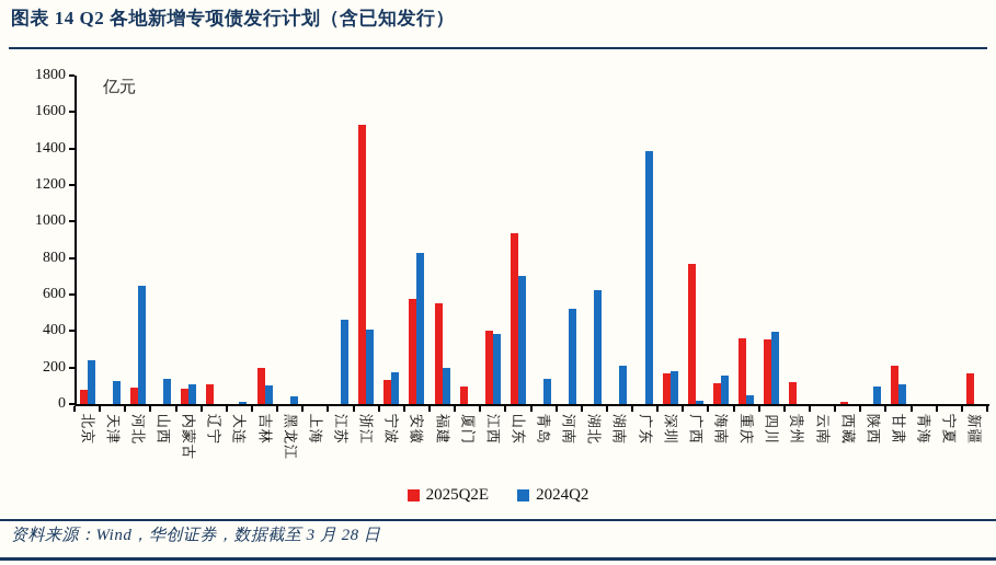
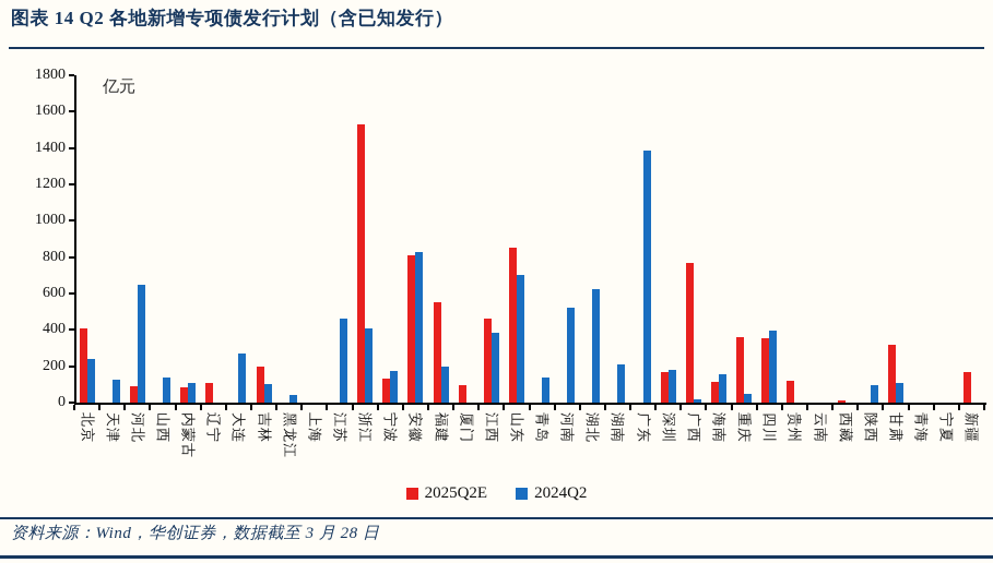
2025Q2E/北京: 80 -> 410
2024Q2/大连: 10 -> 270
2025Q2E/安徽: 580 -> 810
2025Q2E/江西: 400 -> 460
2025Q2E/山东: 940 -> 850
2025Q2E/甘肃: 210 -> 320
